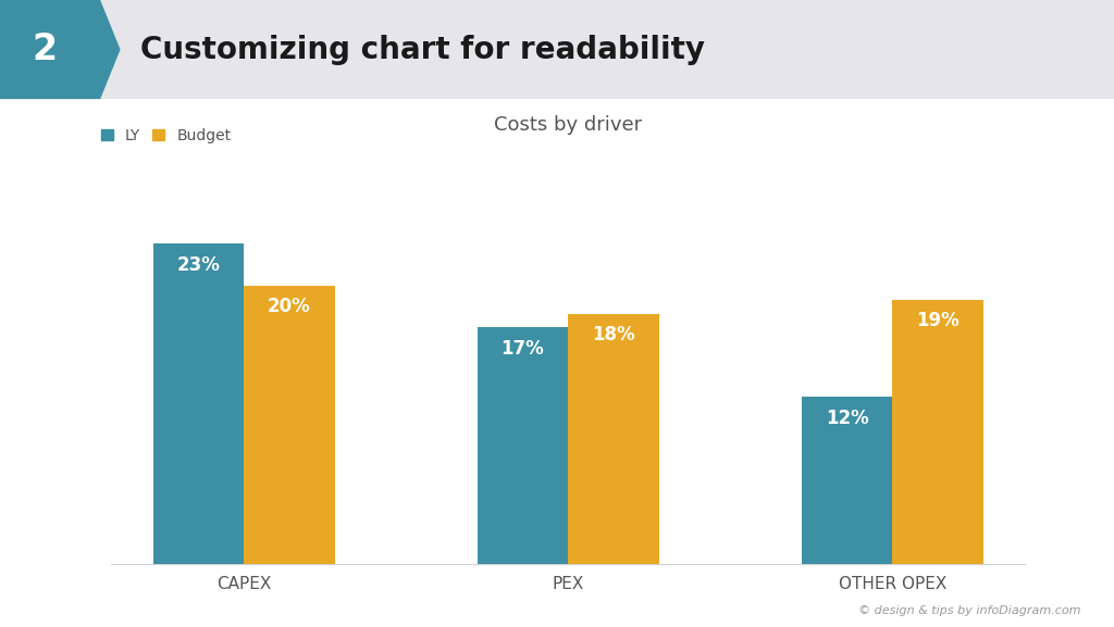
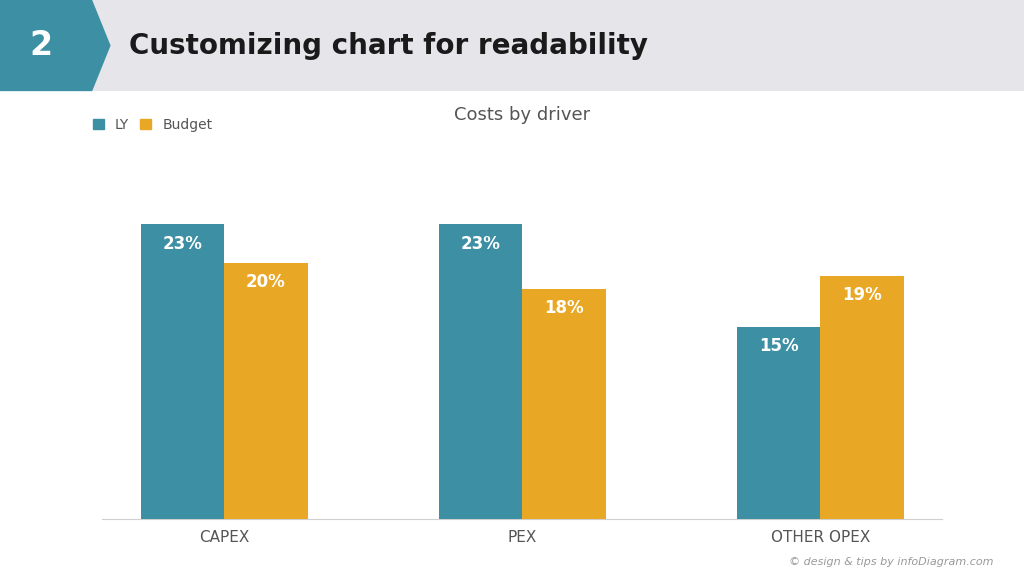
LY/PEX: 17% -> 23%
LY/OTHER OPEX: 12% -> 15%
